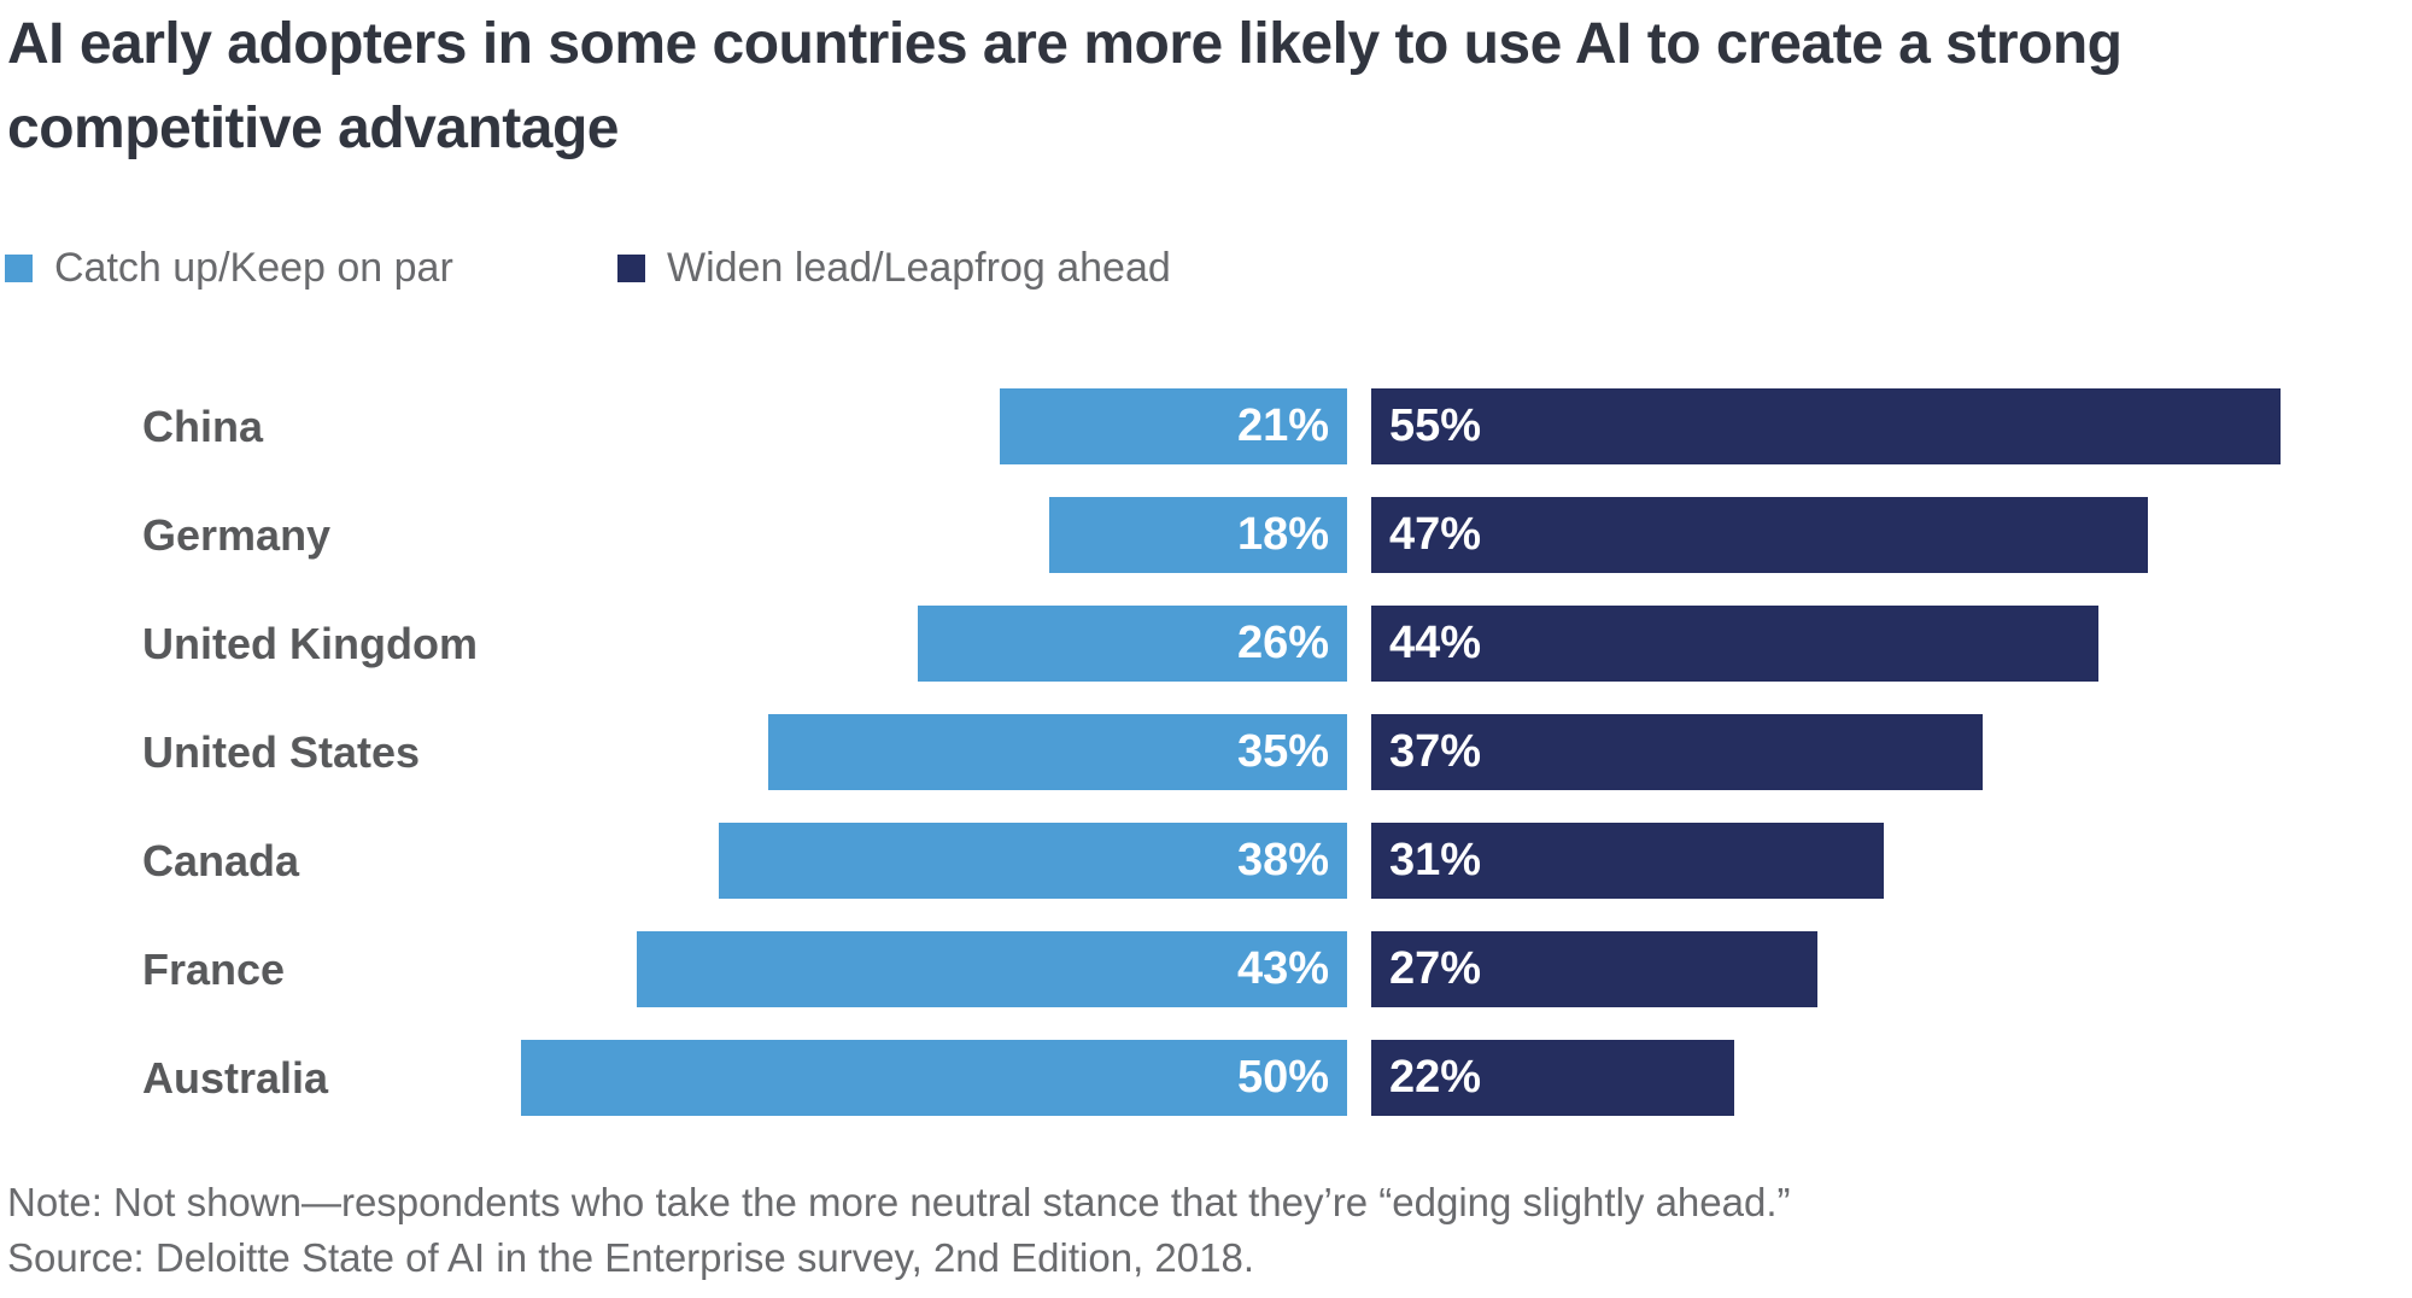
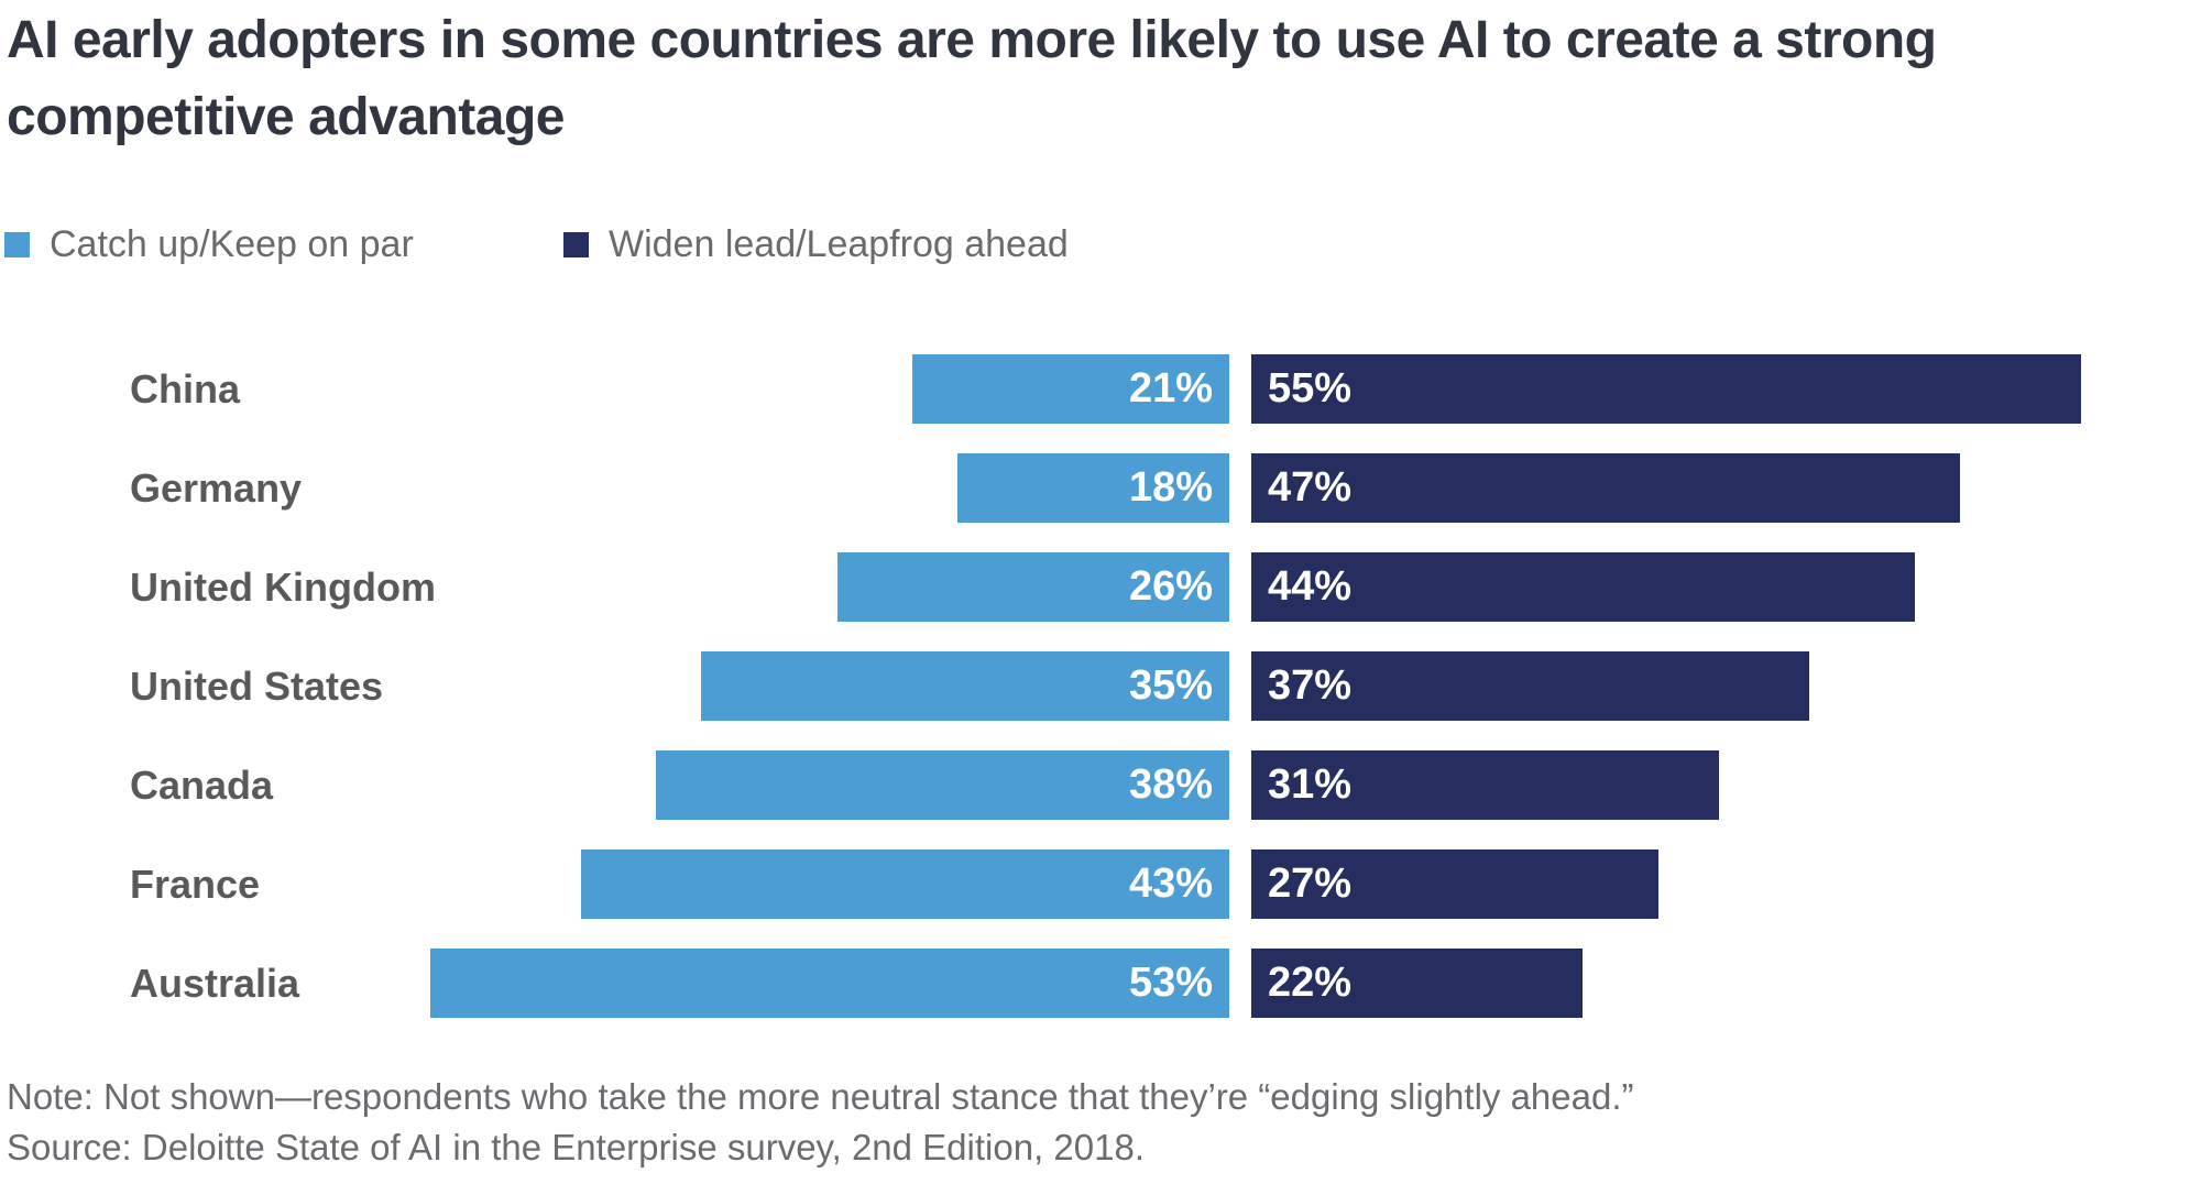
Catch up/Keep on par/Australia: 50% -> 53%
